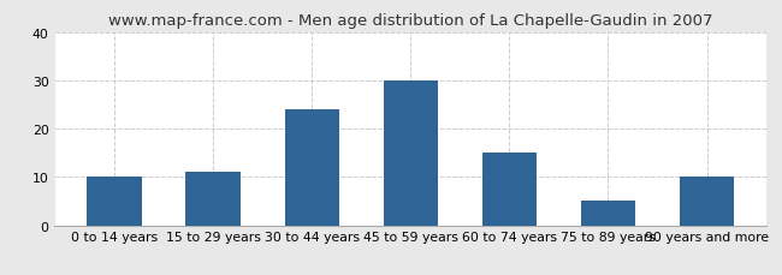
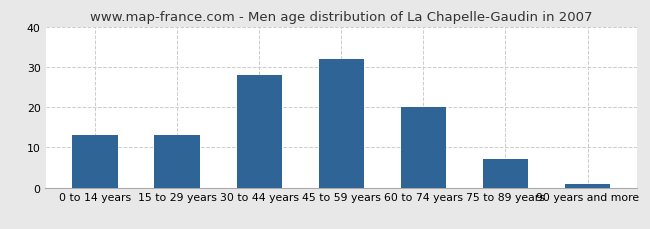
0 to 14 years: 10 -> 13
15 to 29 years: 11 -> 13
30 to 44 years: 24 -> 28
45 to 59 years: 30 -> 32
60 to 74 years: 15 -> 20
75 to 89 years: 5 -> 7
90 years and more: 10 -> 1
